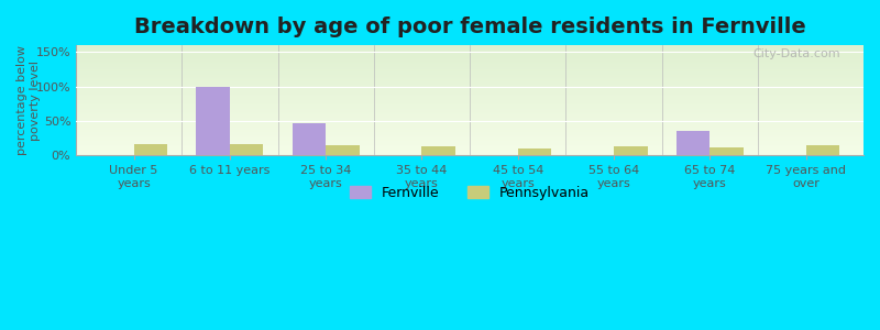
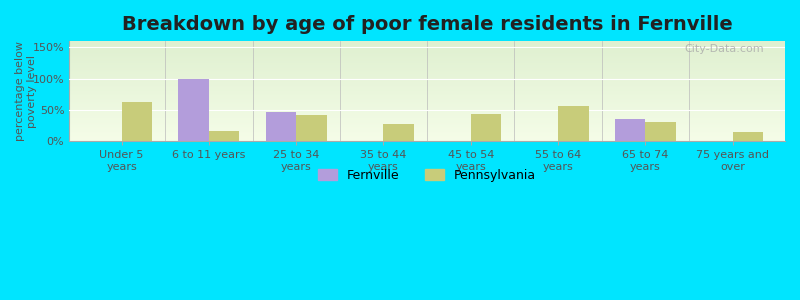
Pennsylvania/Under 5 years: 16% -> 62%
Pennsylvania/25 to 34 years: 14% -> 42%
Pennsylvania/35 to 44 years: 13% -> 28%
Pennsylvania/45 to 54 years: 10% -> 44%
Pennsylvania/55 to 64 years: 13% -> 56%
Pennsylvania/65 to 74 years: 12% -> 30%
